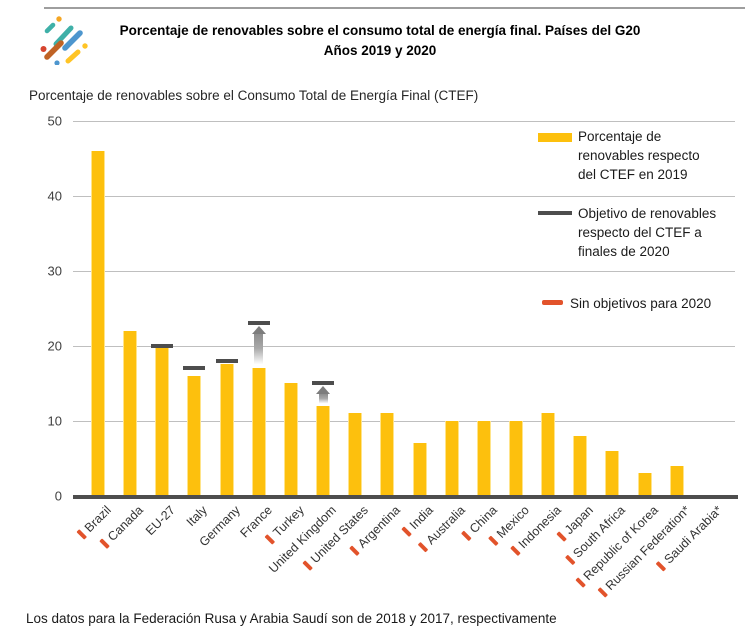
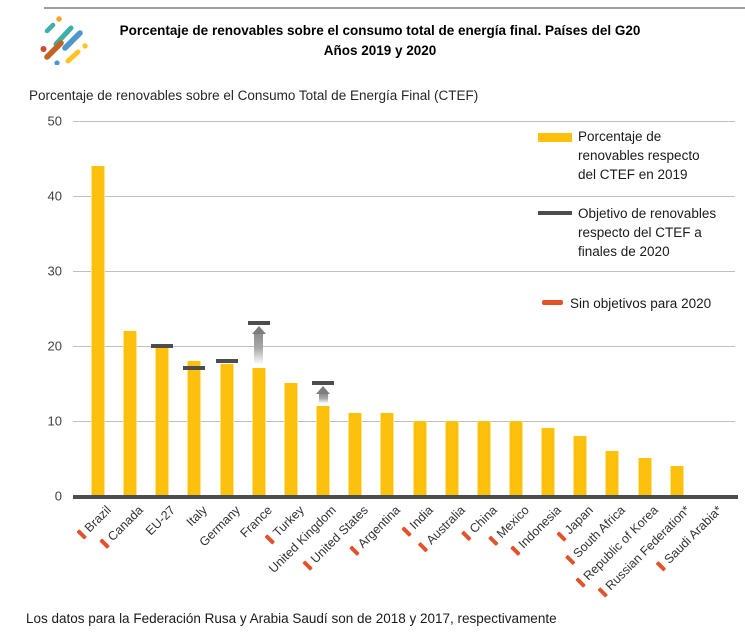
Porcentaje de renovables respecto del CTEF en 2019/Brazil: 46 -> 44
Porcentaje de renovables respecto del CTEF en 2019/Italy: 16 -> 18
Porcentaje de renovables respecto del CTEF en 2019/India: 7 -> 10
Porcentaje de renovables respecto del CTEF en 2019/Indonesia: 11 -> 9
Porcentaje de renovables respecto del CTEF en 2019/Republic of Korea: 3 -> 5
